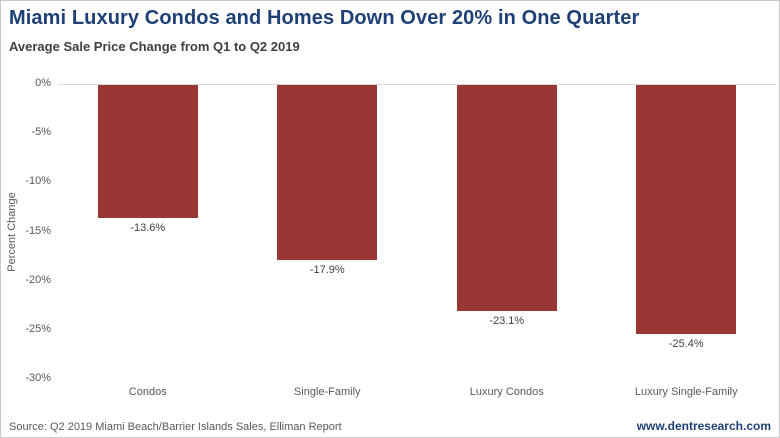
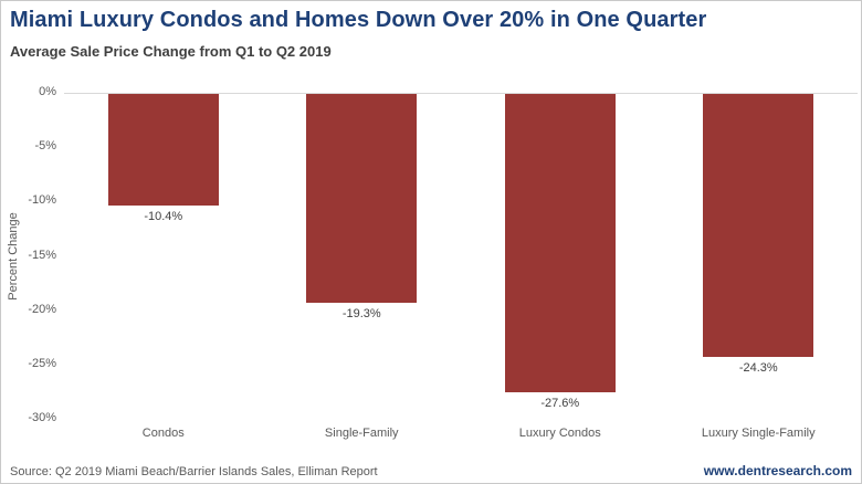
Condos: -13.6% -> -10.4%
Single-Family: -17.9% -> -19.3%
Luxury Condos: -23.1% -> -27.6%
Luxury Single-Family: -25.4% -> -24.3%
